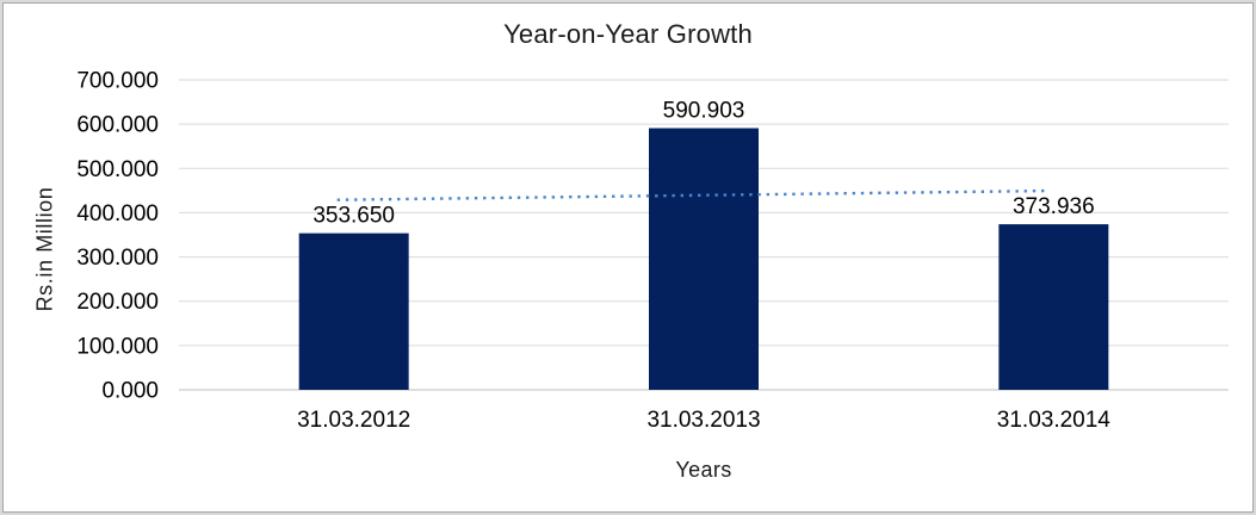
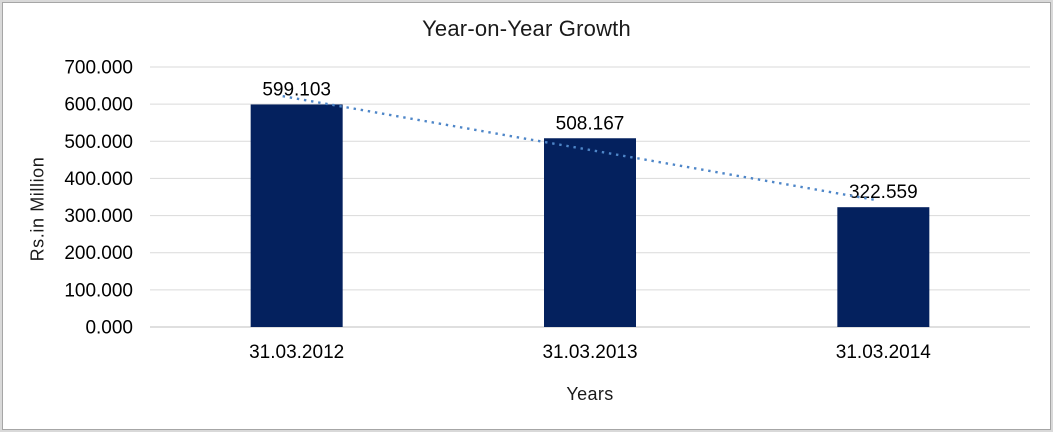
31.03.2012: 353.650 -> 599.103
31.03.2013: 590.903 -> 508.167
31.03.2014: 373.936 -> 322.559
